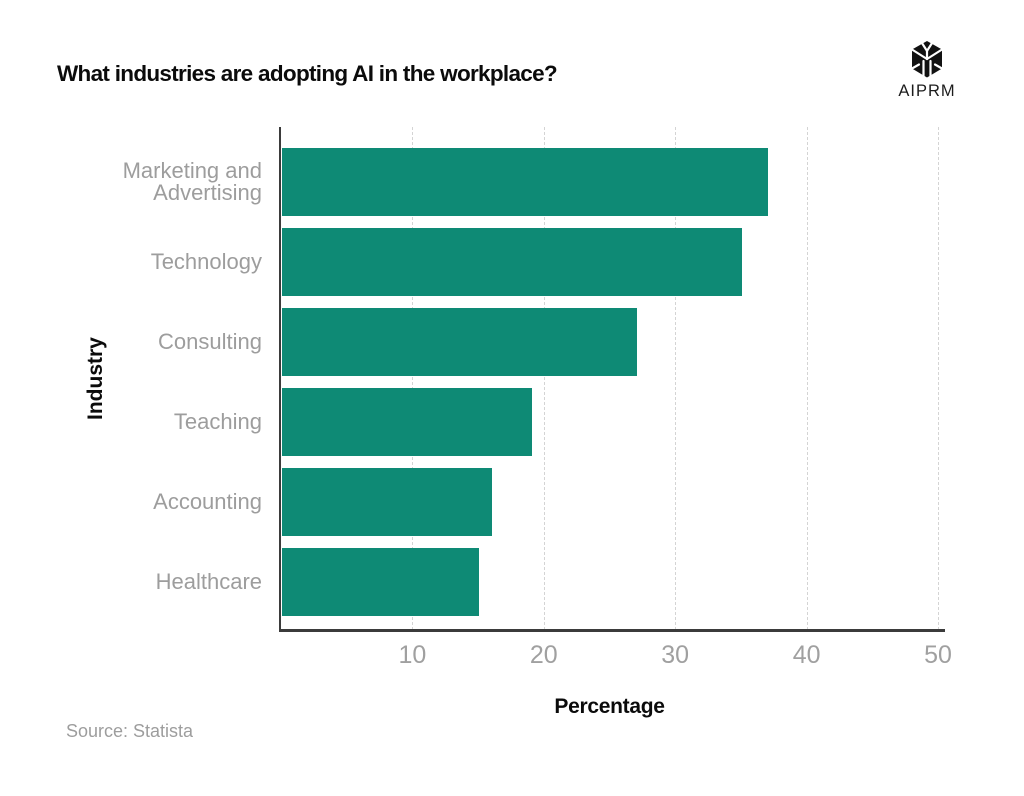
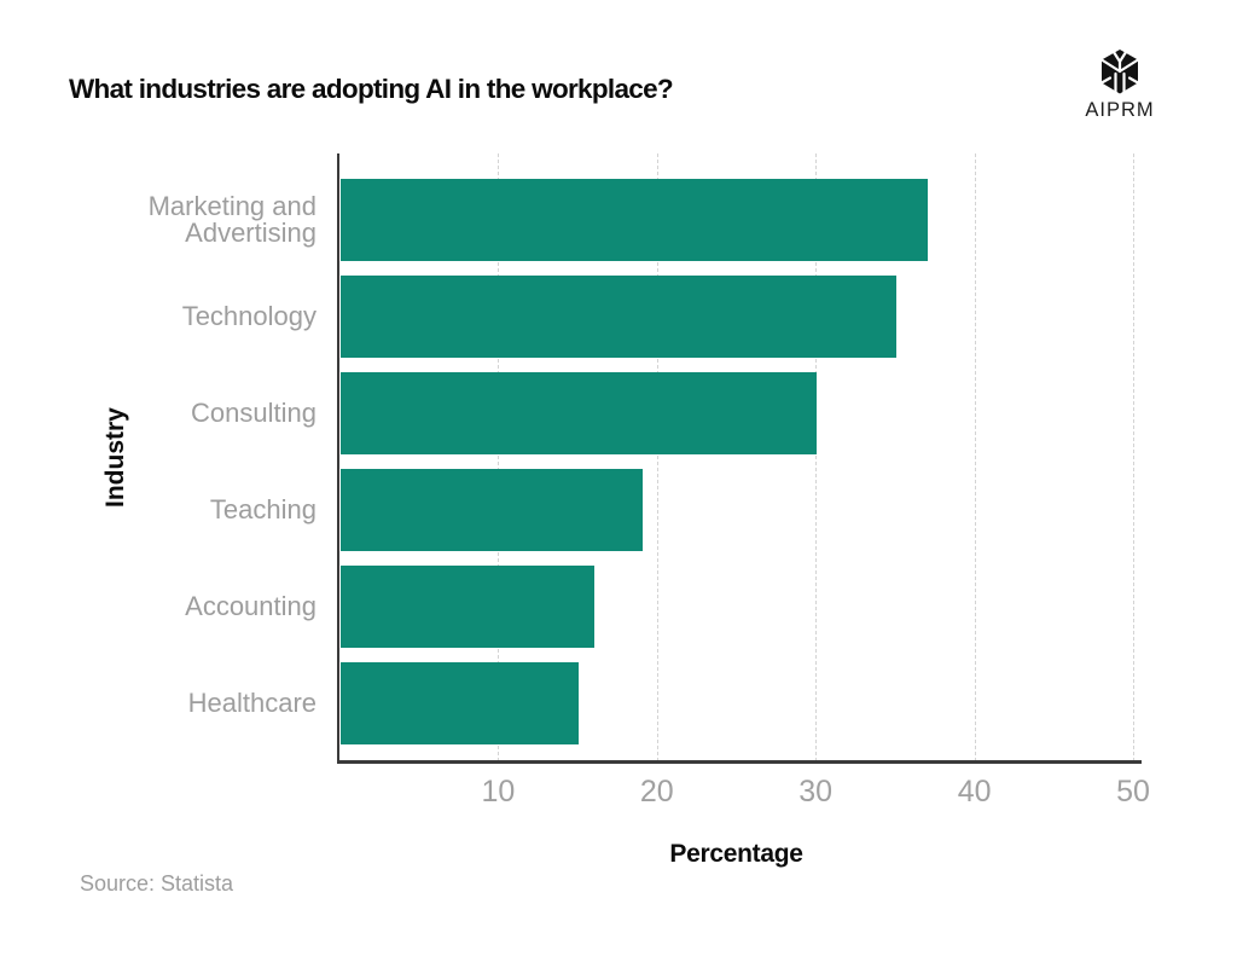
Consulting: 27 -> 30
